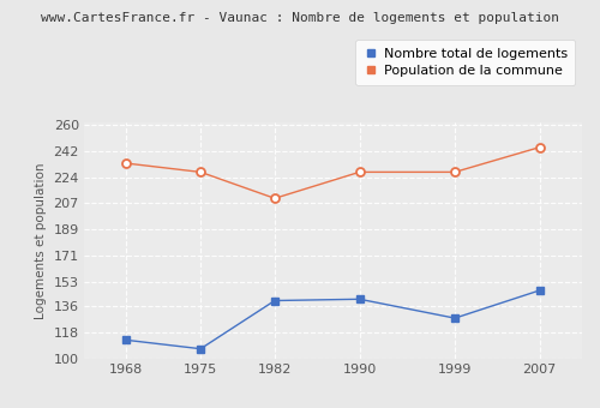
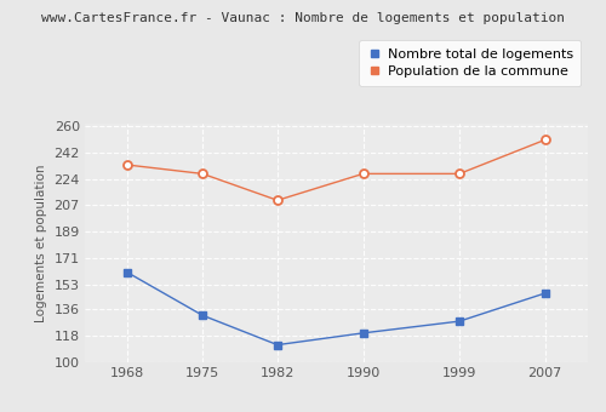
Nombre total de logements/1968: 113 -> 161
Nombre total de logements/1975: 107 -> 132
Nombre total de logements/1982: 140 -> 112
Nombre total de logements/1990: 141 -> 120
Population de la commune/2007: 245 -> 251
